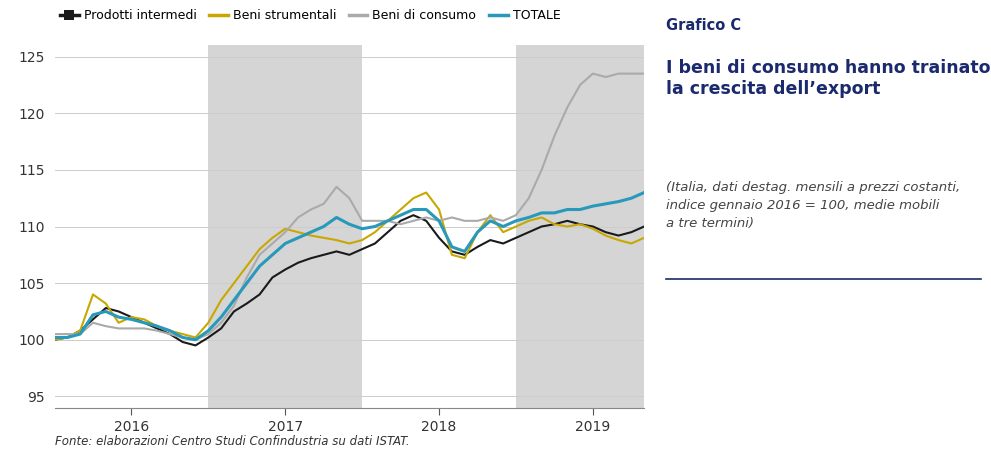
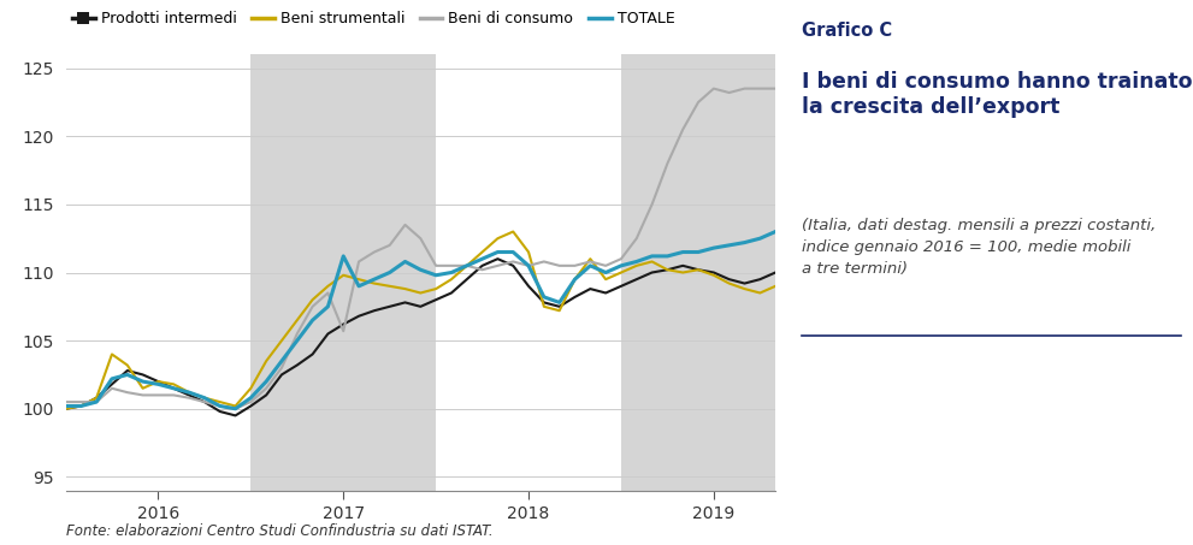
Beni di consumo/2017: 109.5 -> 105.7
TOTALE/2017: 108.5 -> 111.2
